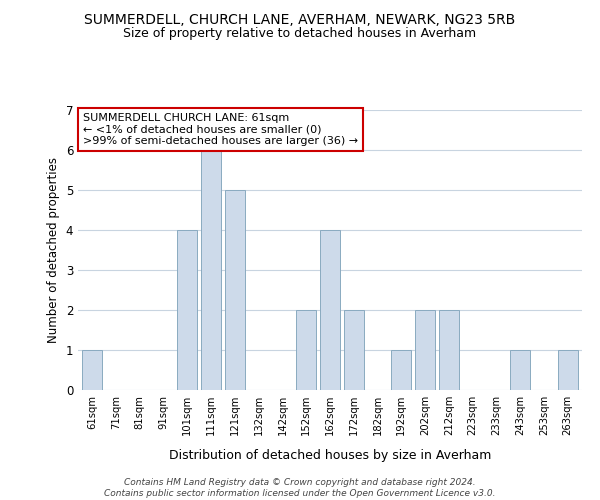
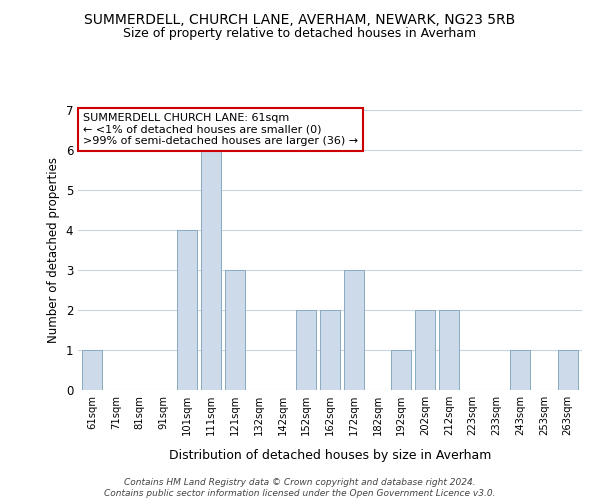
121sqm: 5 -> 3
162sqm: 4 -> 2
172sqm: 2 -> 3
